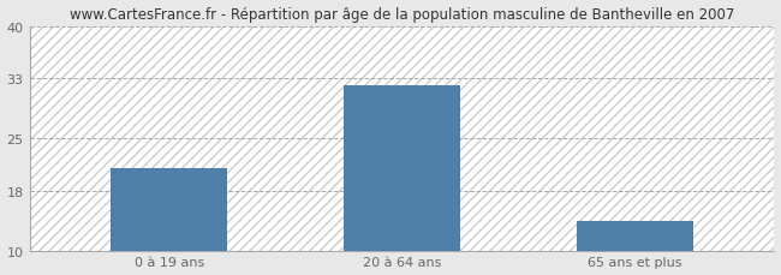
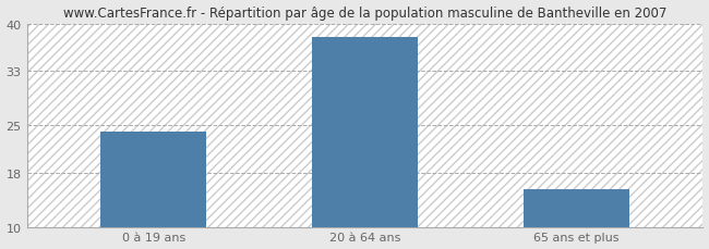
0 à 19 ans: 21.0 -> 24.0
20 à 64 ans: 32.0 -> 38.0
65 ans et plus: 14.0 -> 15.5
